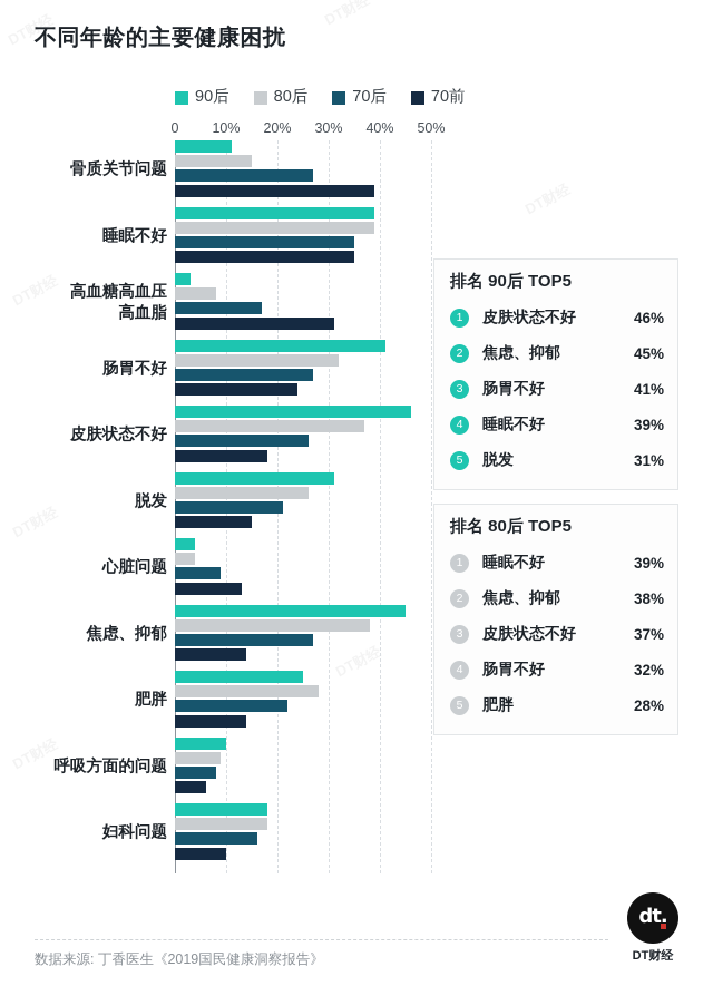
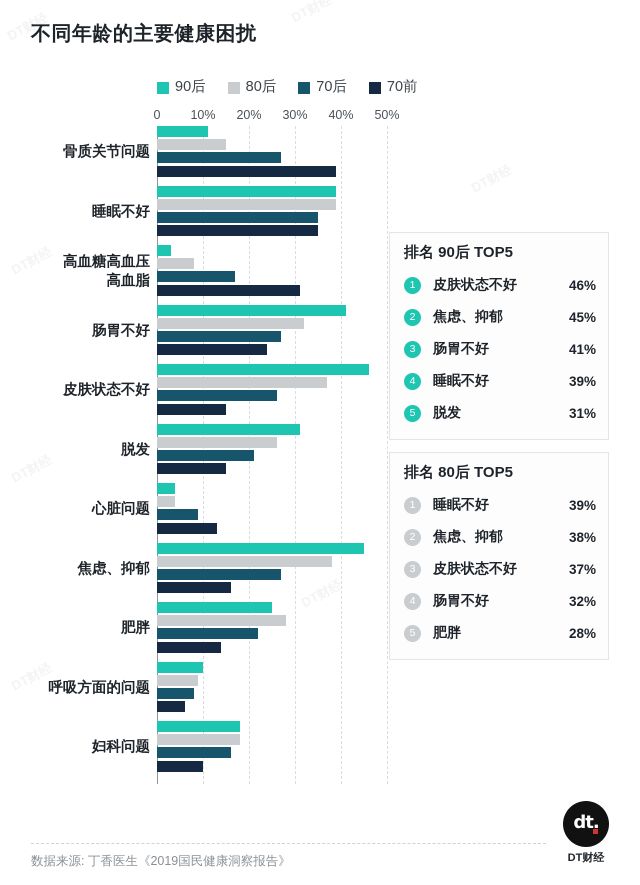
70前/皮肤状态不好: 18% -> 15%
70前/焦虑、抑郁: 14% -> 16%
